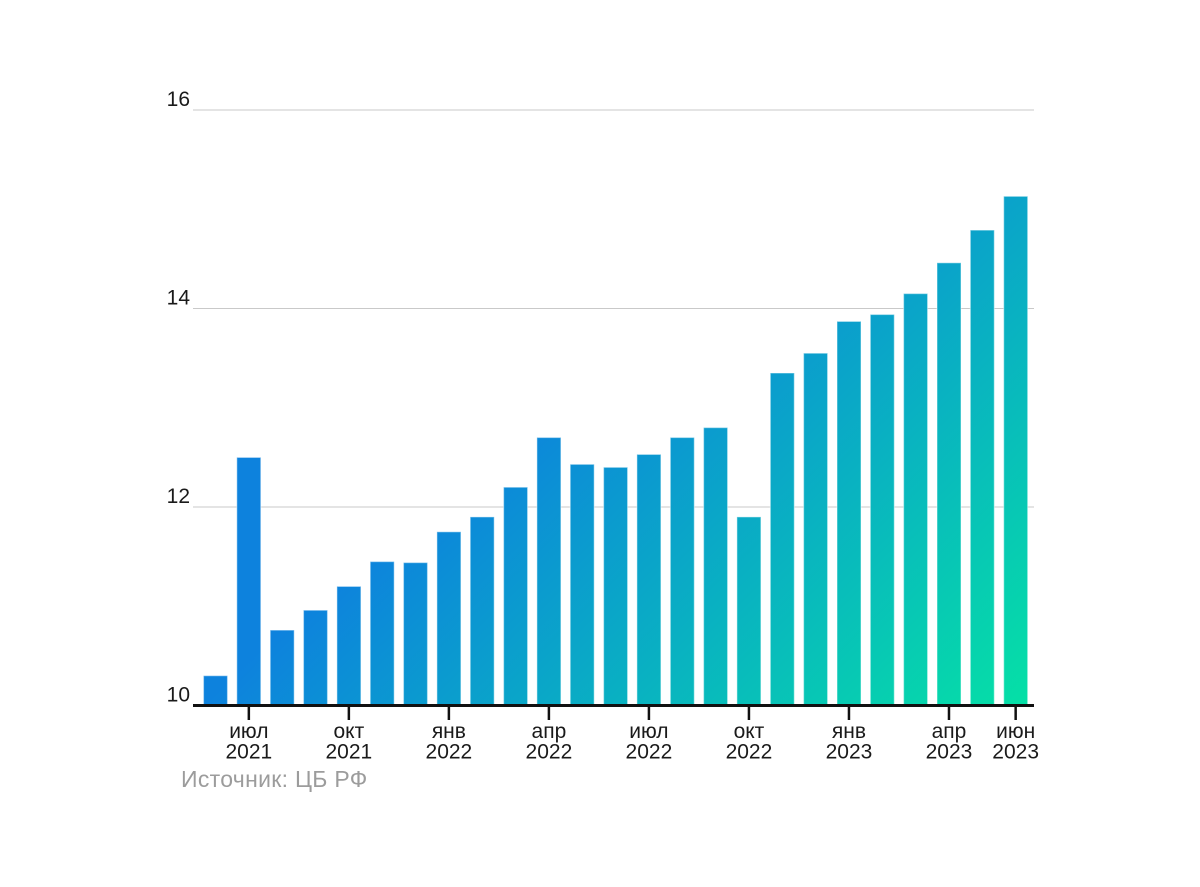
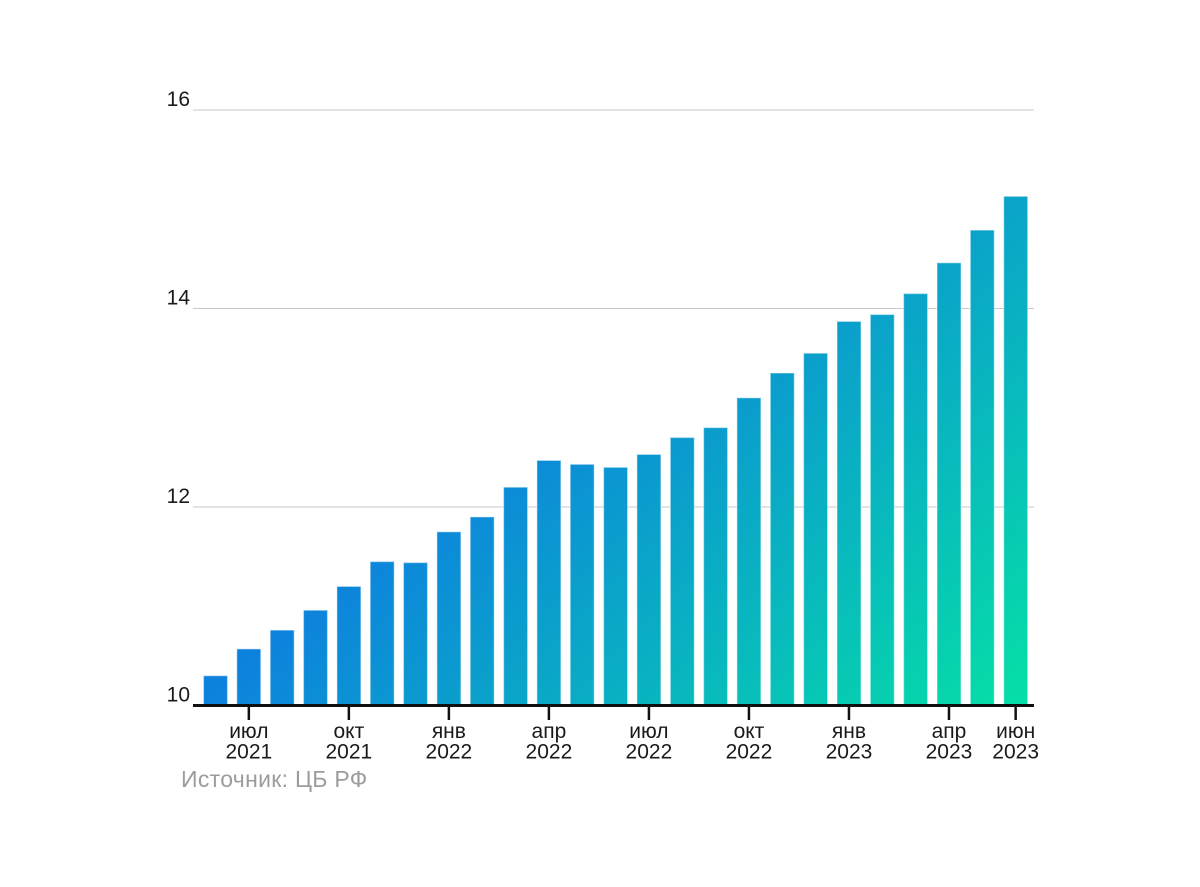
июл 2021: 12.5 -> 10.6
апр 2022: 12.7 -> 12.5
окт 2022: 11.9 -> 13.1
